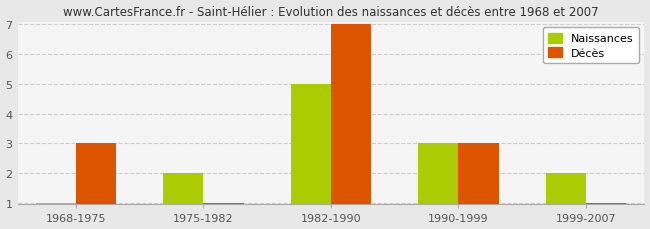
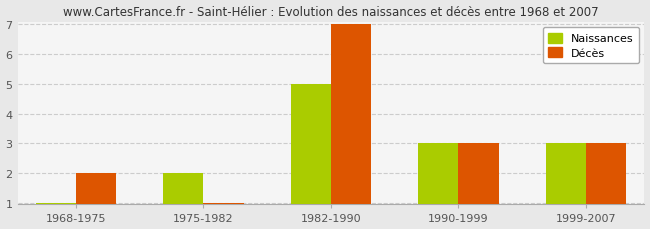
Décès/1968-1975: 3 -> 2
Naissances/1999-2007: 2 -> 3
Décès/1999-2007: 1 -> 3
